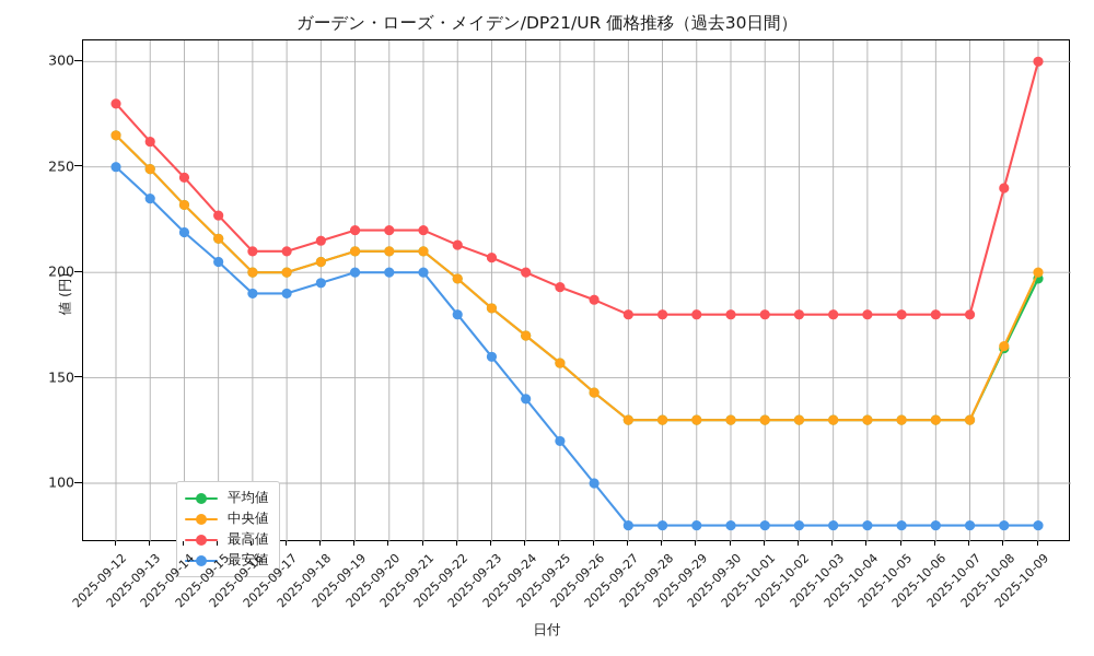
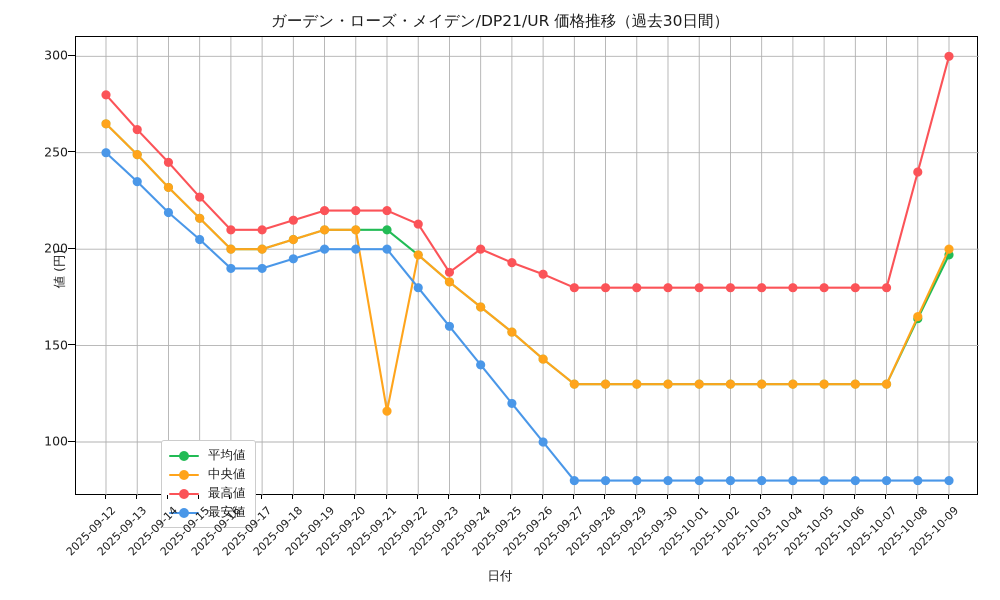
中央値/2025-09-21: 210 -> 116
最高値/2025-09-23: 207 -> 188
